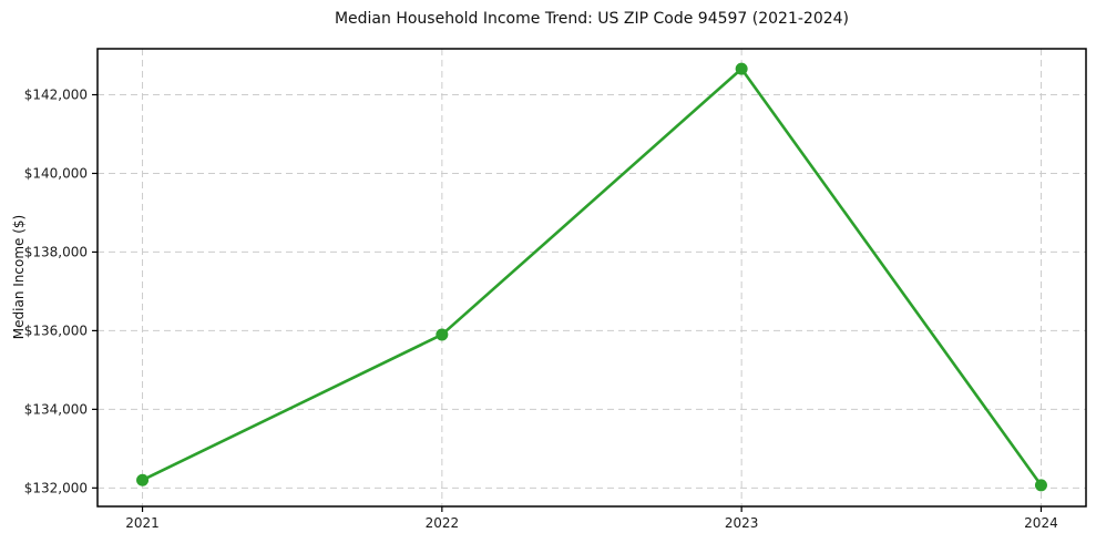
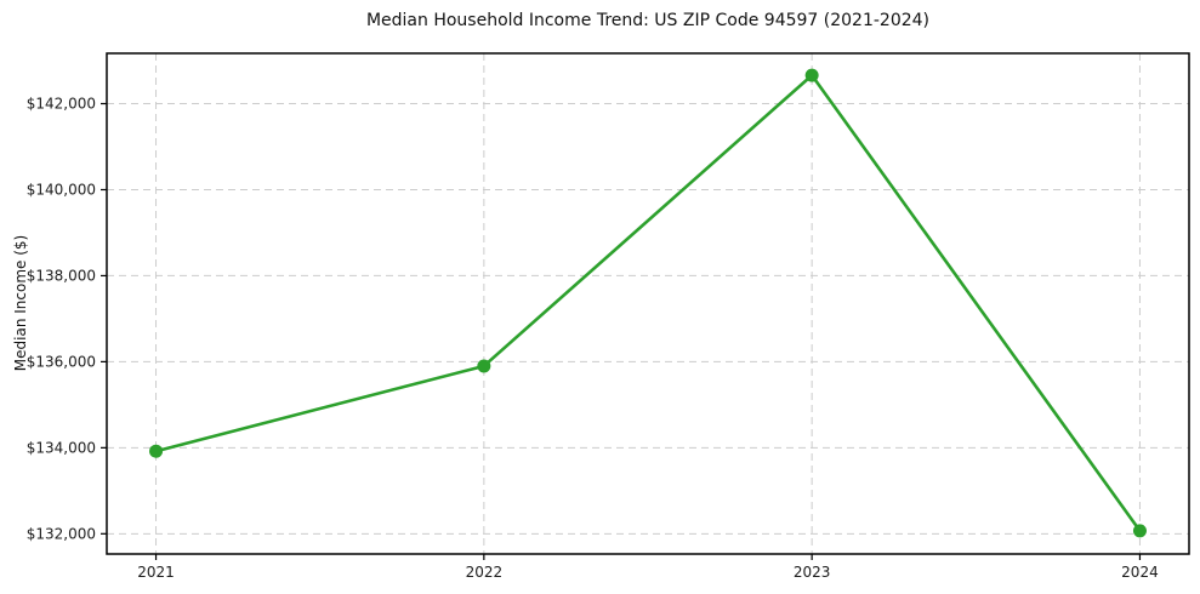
2021: $132200 -> $133900
